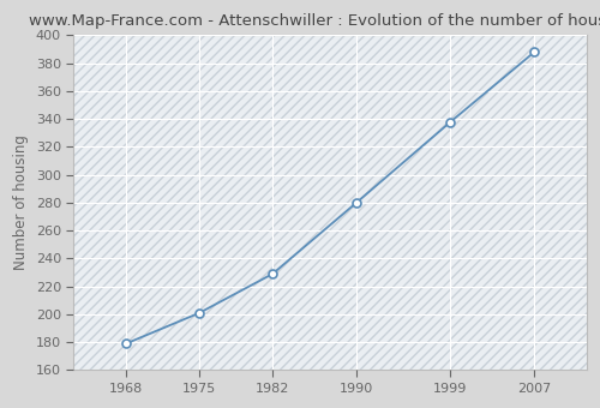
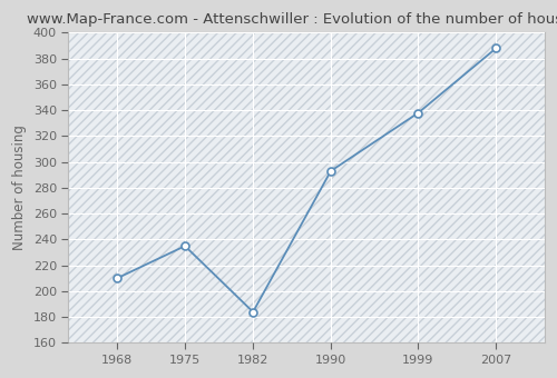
1968: 179 -> 210
1975: 201 -> 235
1982: 229 -> 184
1990: 280 -> 293
